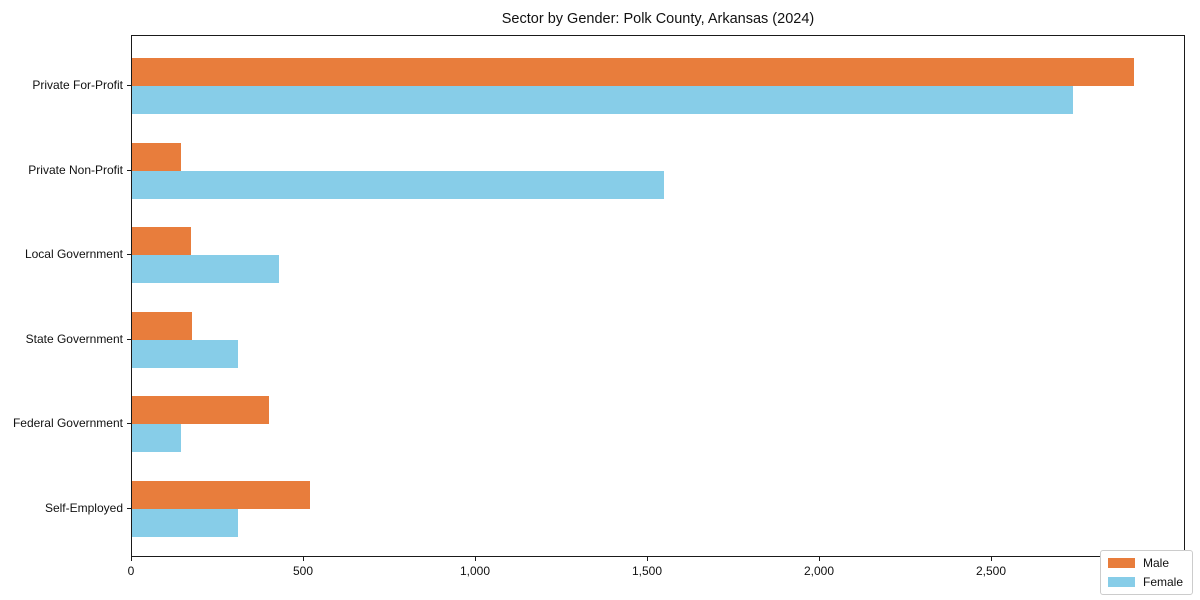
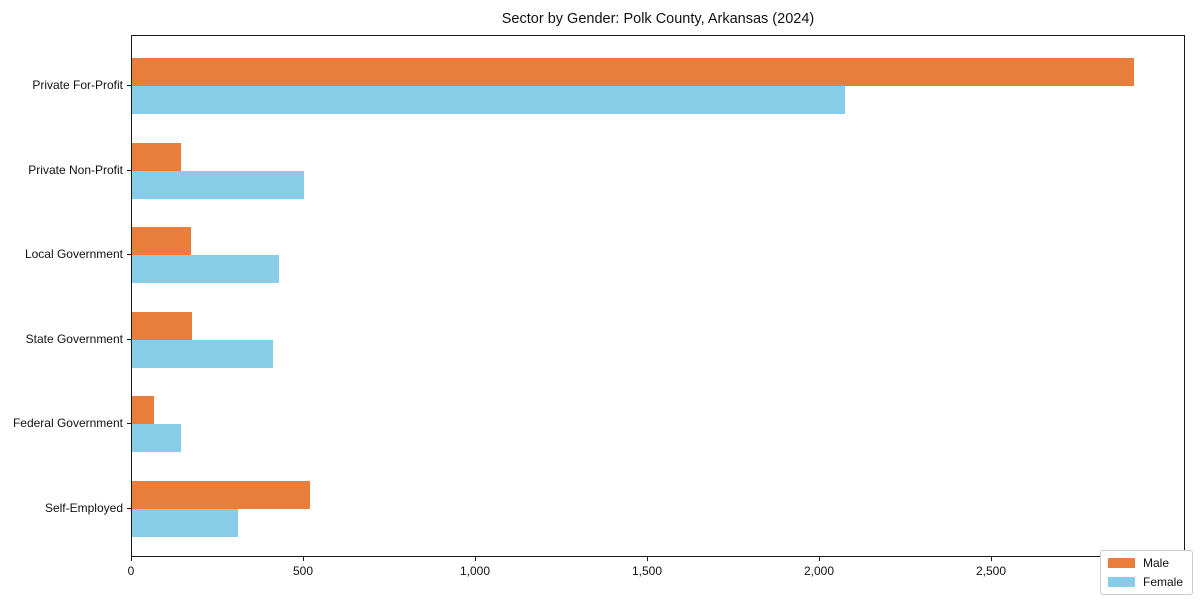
Female/Private For-Profit: 2740 -> 2080
Female/Private Non-Profit: 1550 -> 500
Female/State Government: 310 -> 410
Male/Federal Government: 400 -> 60
